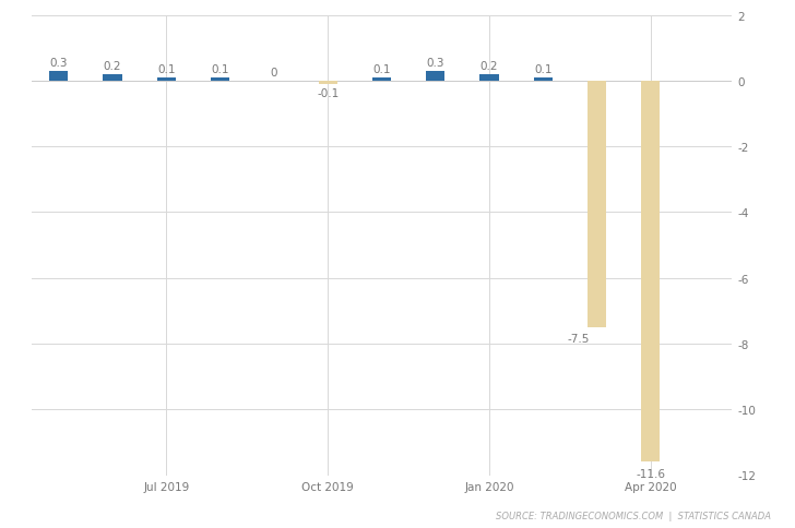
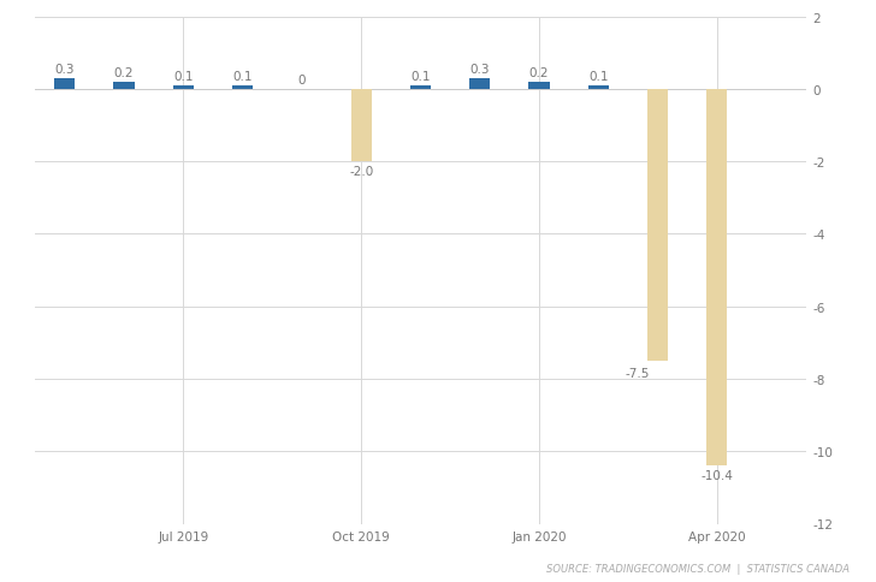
Oct 2019: -0.1 -> -2.0
Apr 2020: -11.6 -> -10.4
